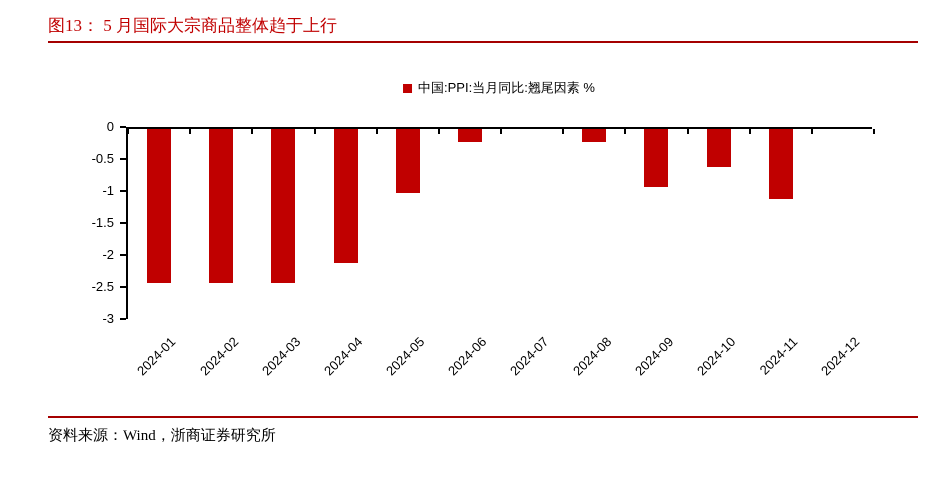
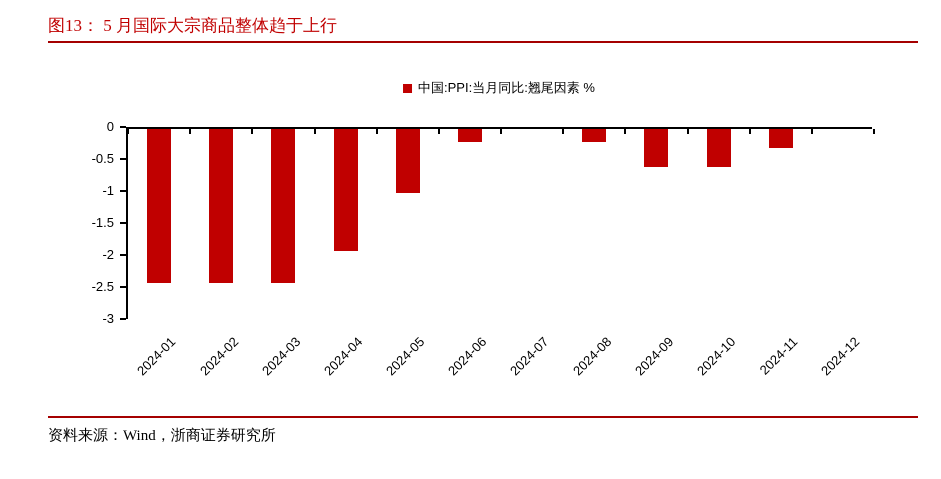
2024-04: -2.1 -> -1.9
2024-09: -0.9 -> -0.6
2024-11: -1.1 -> -0.3
